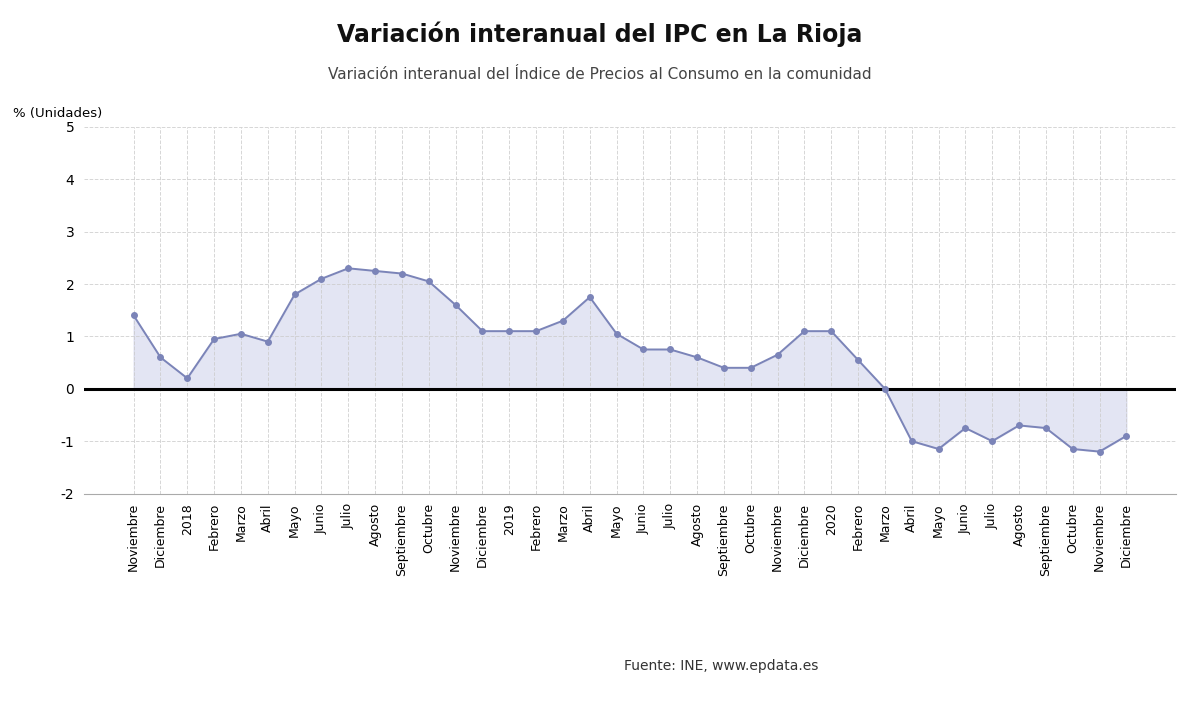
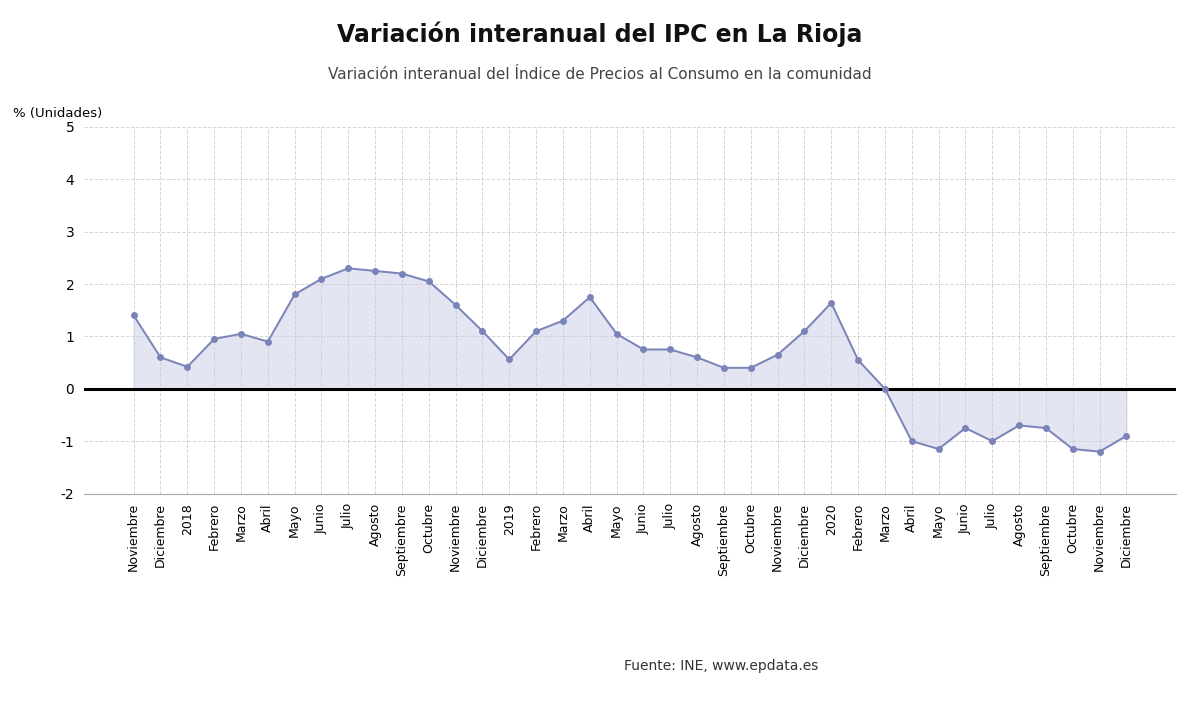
2018: 0.20 -> 0.42
2019: 1.10 -> 0.56
2020: 1.10 -> 1.64
